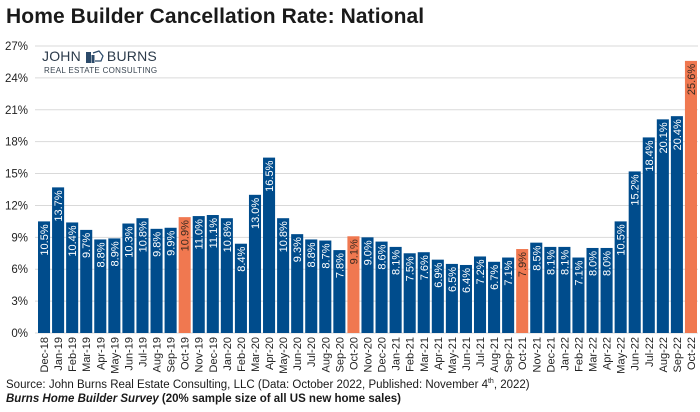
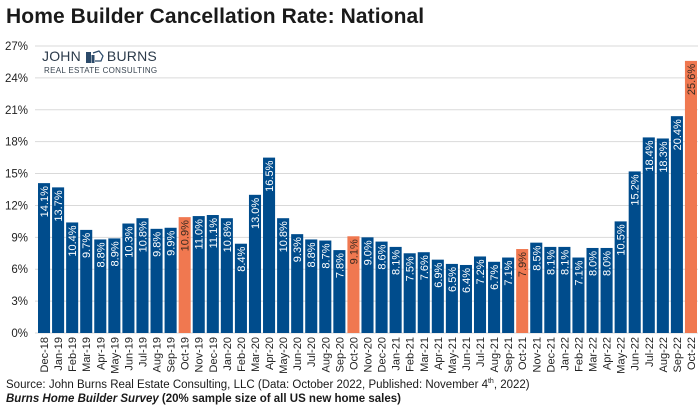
Dec-18: 10.5% -> 14.1%
Aug-22: 20.1% -> 18.3%
